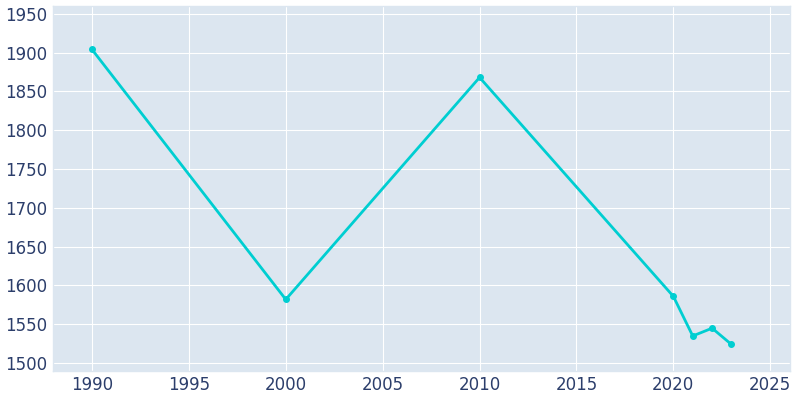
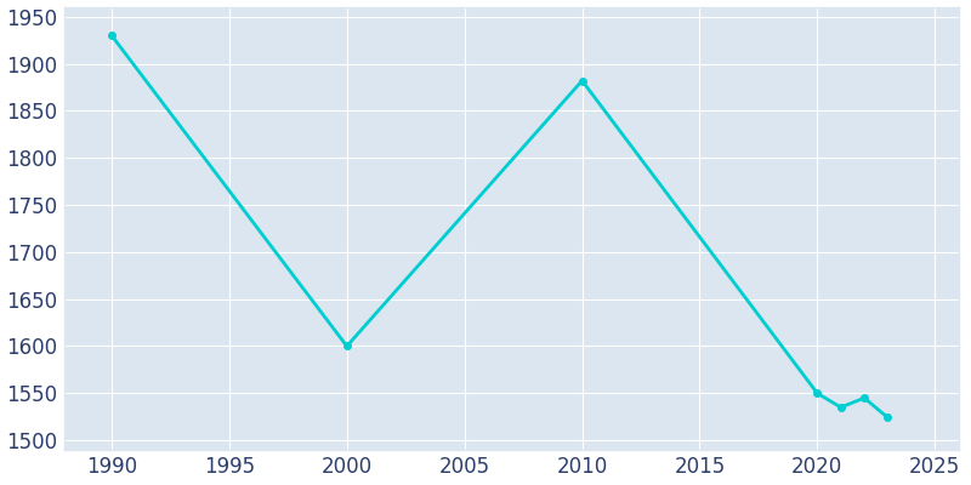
1990: 1904 -> 1930
2000: 1582 -> 1600
2010: 1868 -> 1882
2020: 1586 -> 1550
